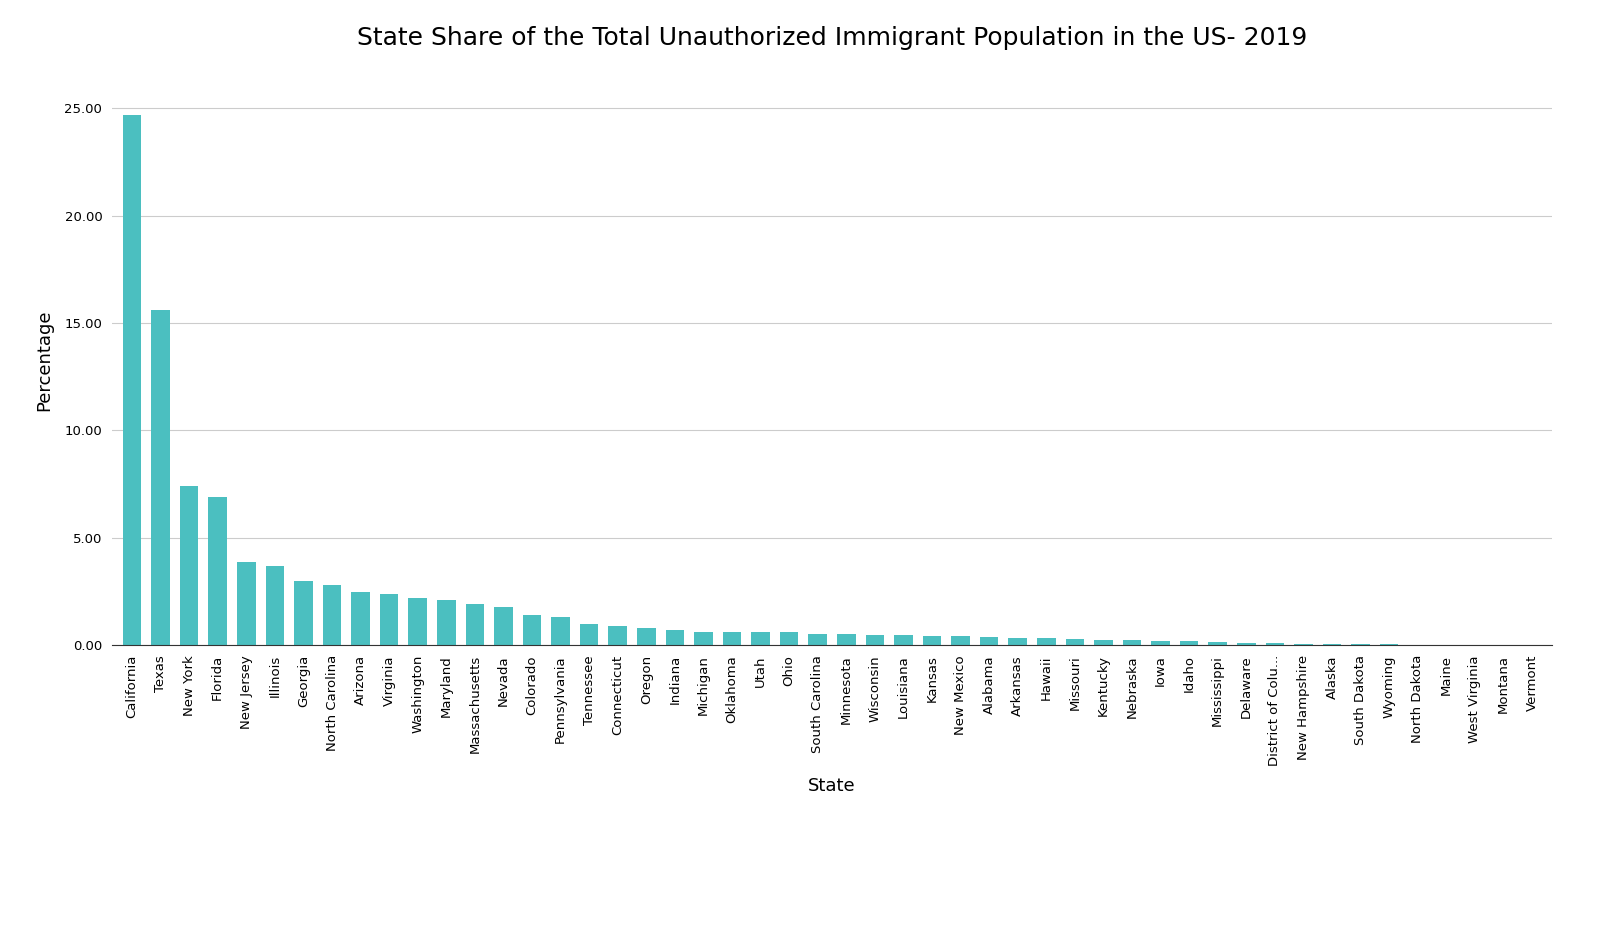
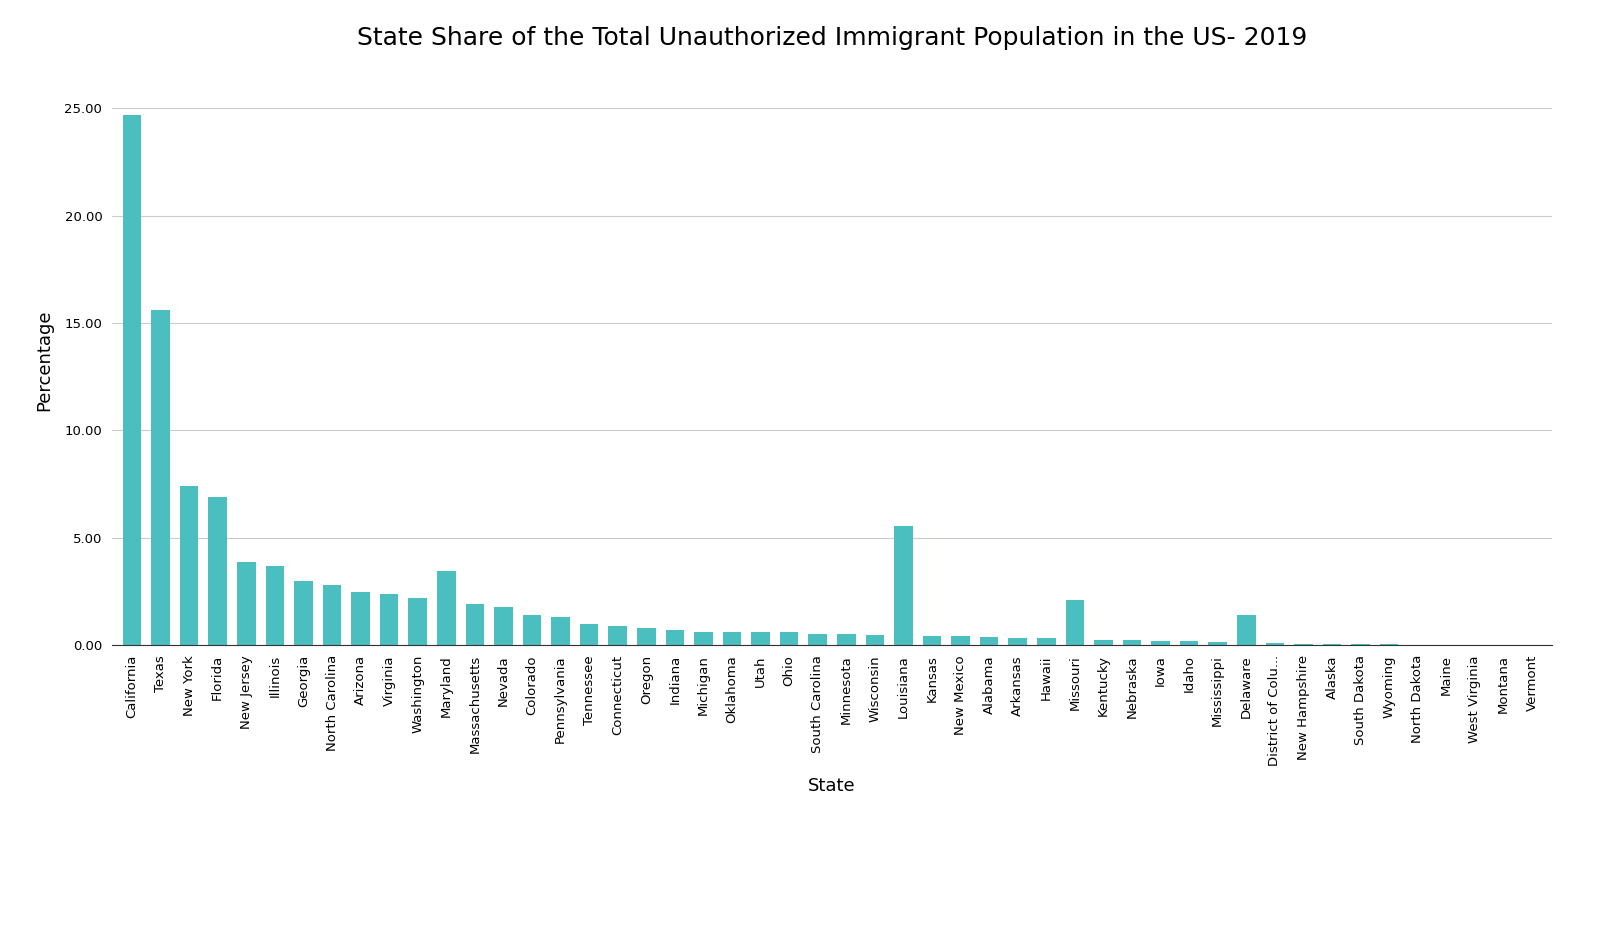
Maryland: 2.10 -> 3.45
Louisiana: 0.50 -> 5.55
Missouri: 0.30 -> 2.10
Delaware: 0.12 -> 1.40
